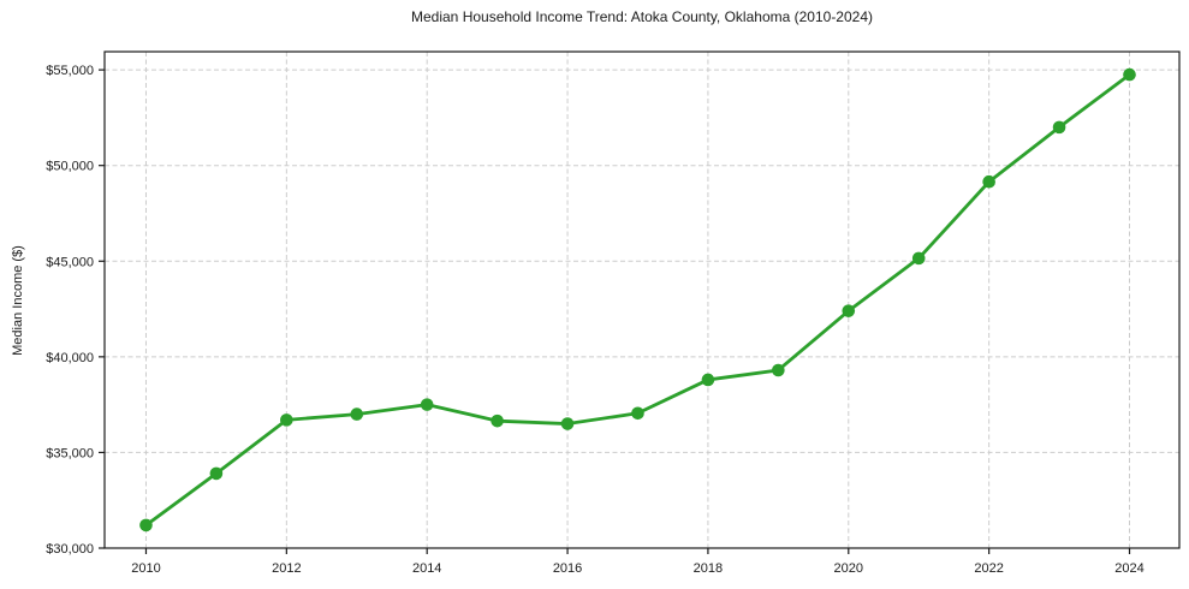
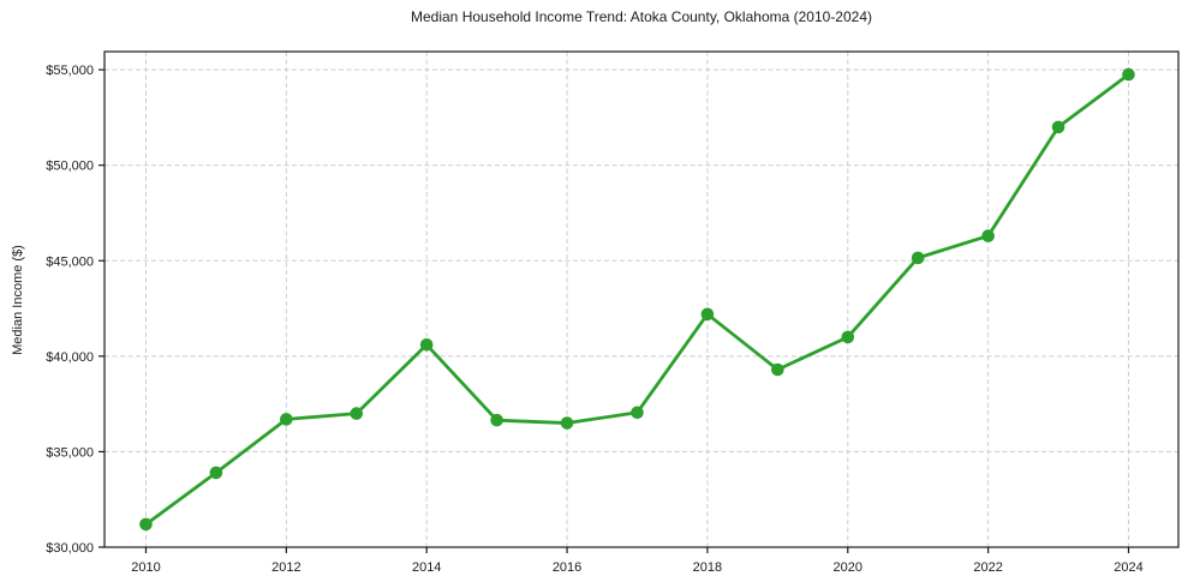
2014: $37500 -> $40600
2018: $38800 -> $42200
2020: $42400 -> $41000
2022: $49200 -> $46300
